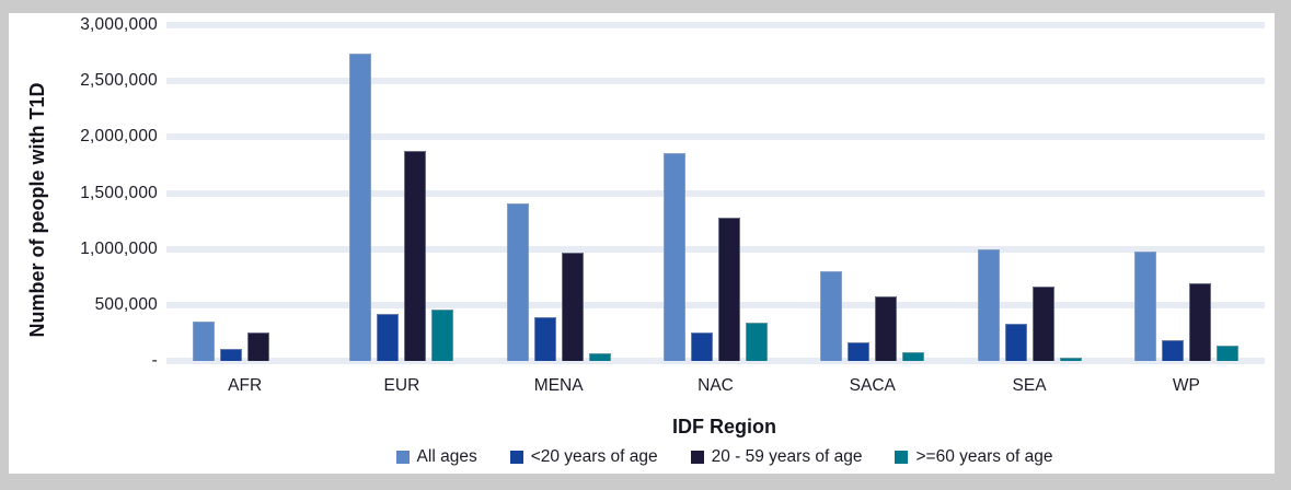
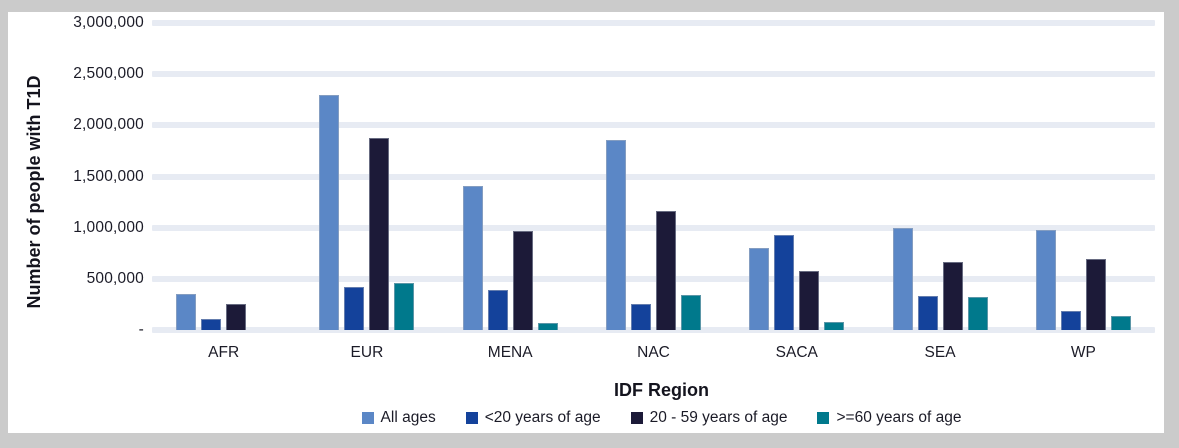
All ages/EUR: 2750000 -> 2300000
20 - 59 years of age/NAC: 1280000 -> 1160000
<20 years of age/SACA: 170000 -> 930000
>=60 years of age/SEA: 20000 -> 320000
